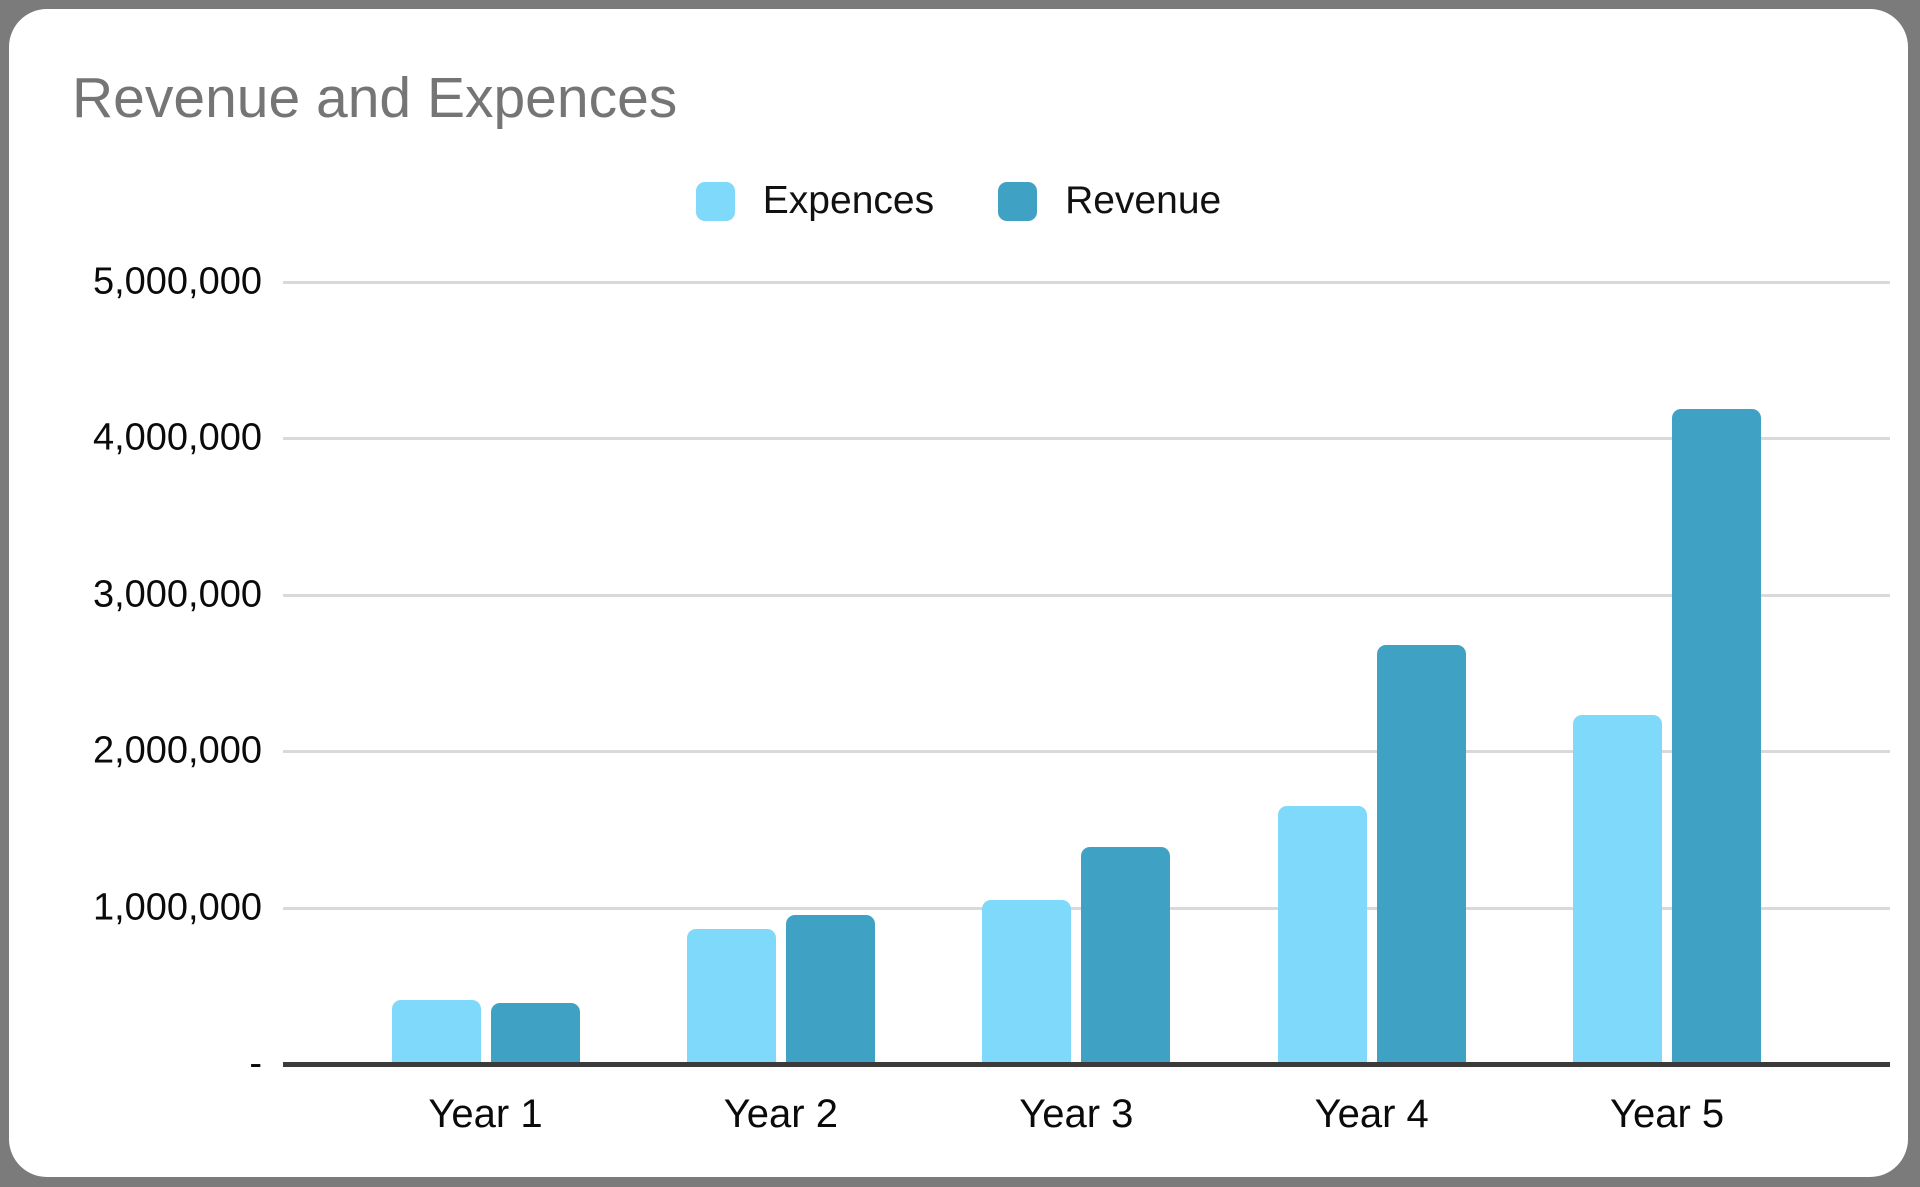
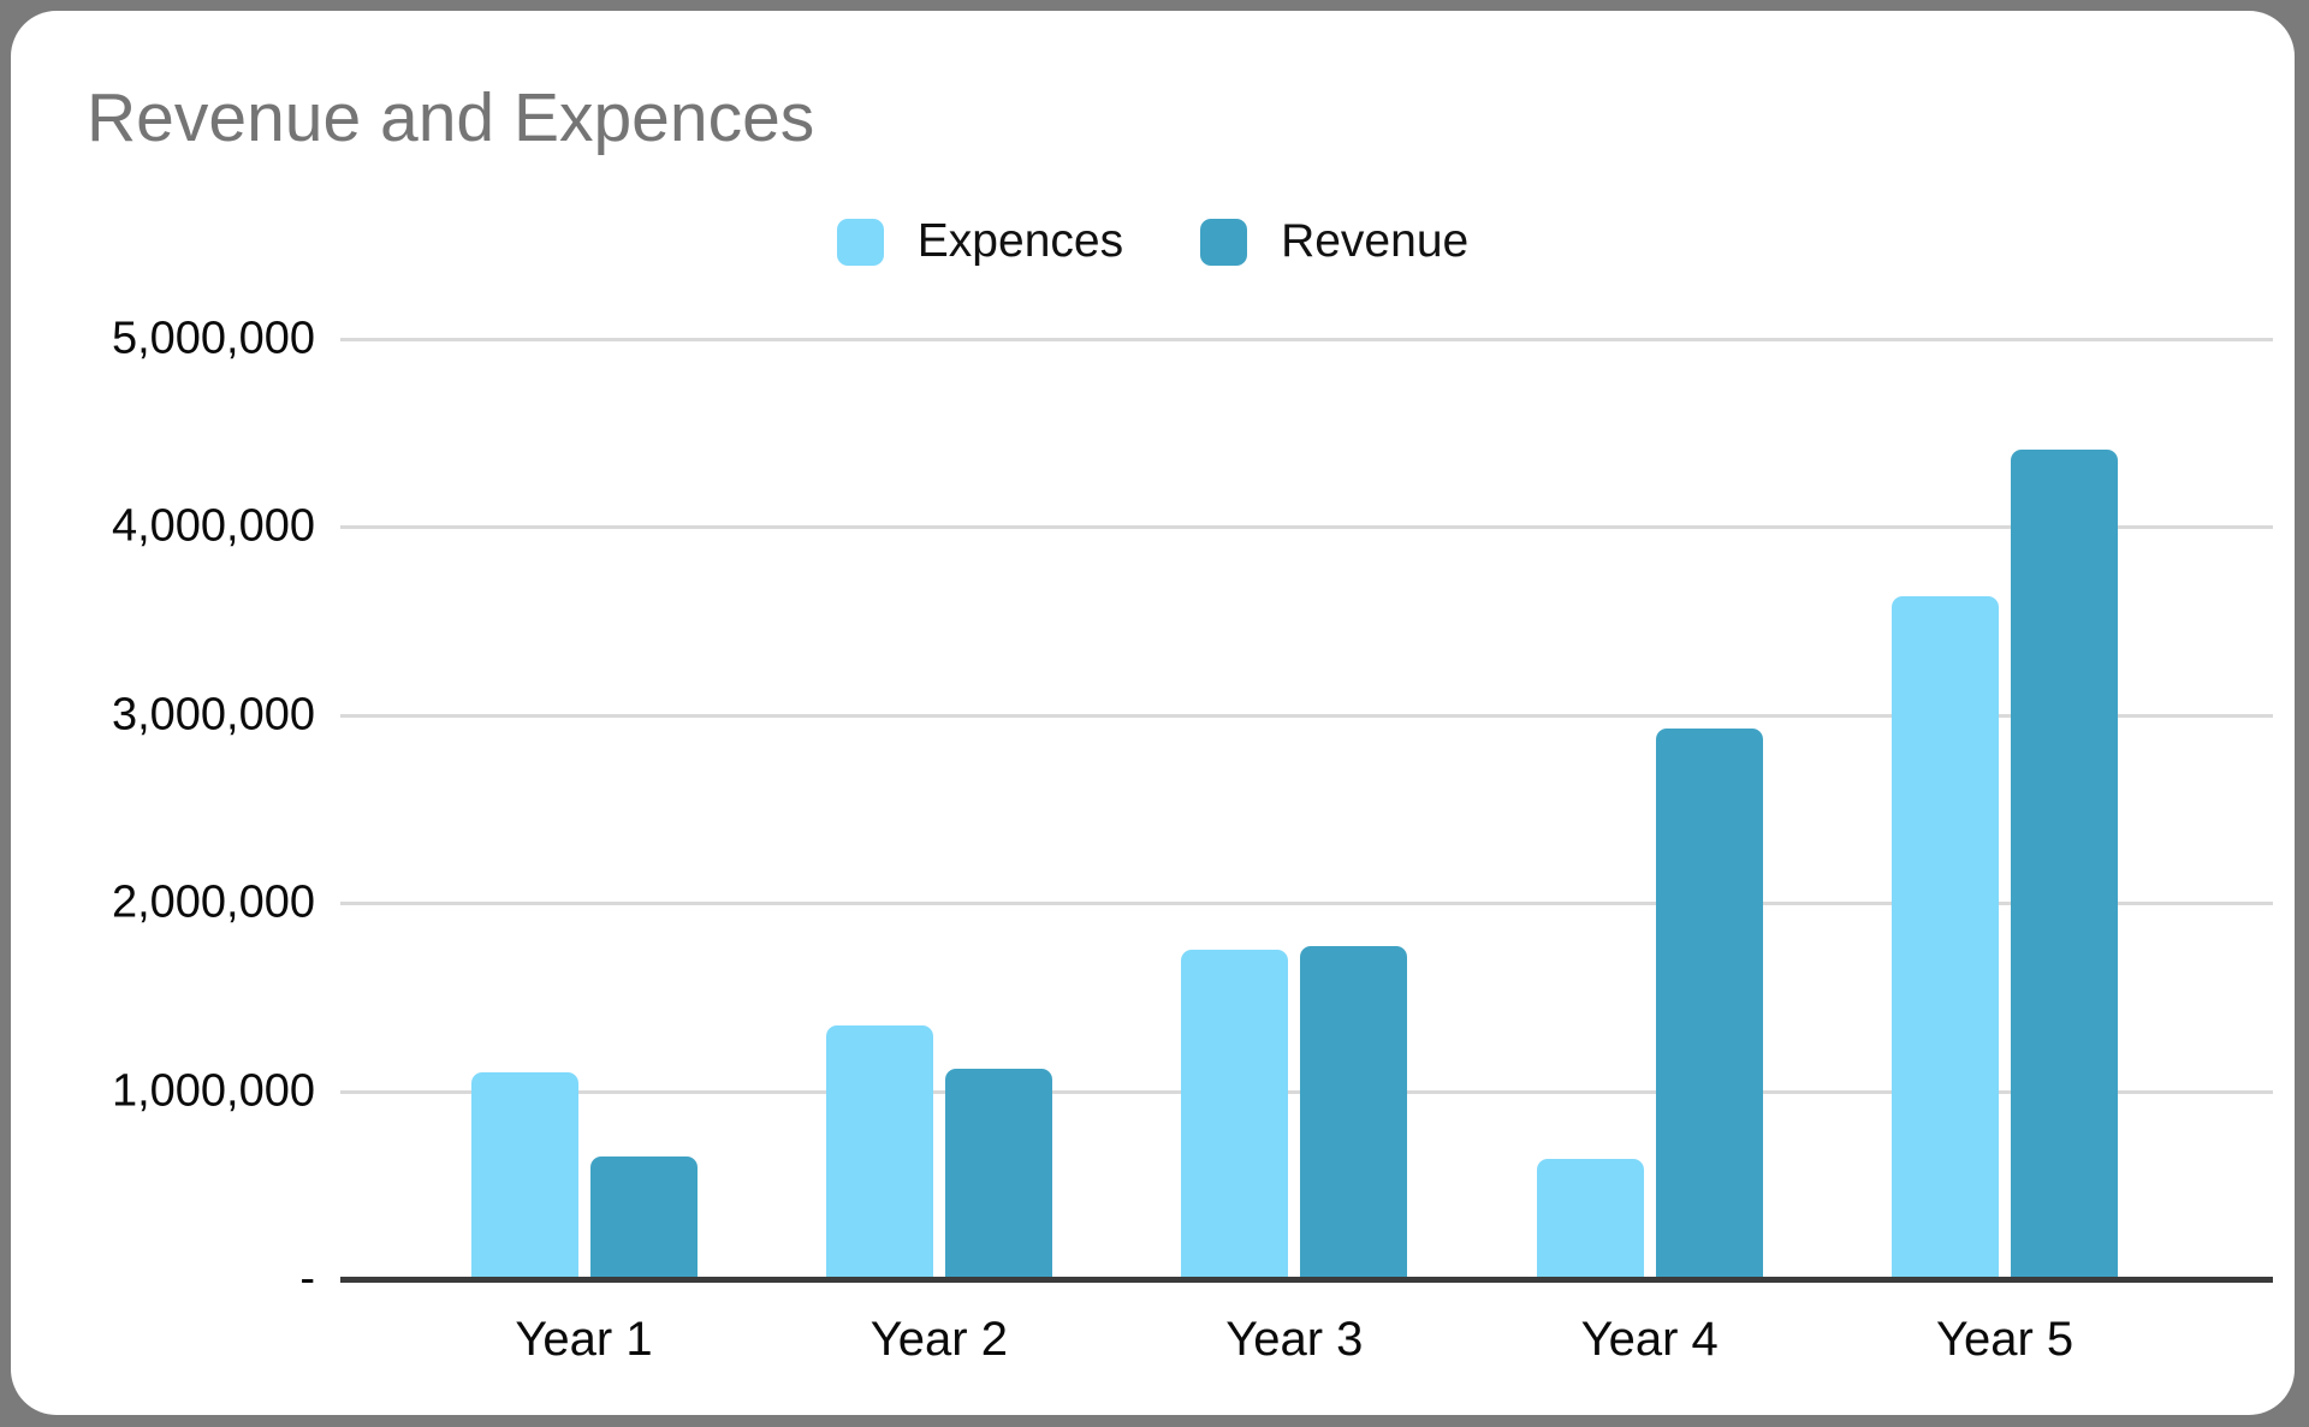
Expences/Year 1: 410000 -> 1100000
Revenue/Year 1: 390000 -> 650000
Expences/Year 2: 860000 -> 1350000
Revenue/Year 2: 950000 -> 1120000
Expences/Year 3: 1050000 -> 1750000
Revenue/Year 3: 1390000 -> 1770000
Expences/Year 4: 1650000 -> 640000
Revenue/Year 4: 2680000 -> 2930000
Expences/Year 5: 2230000 -> 3630000
Revenue/Year 5: 4190000 -> 4410000
